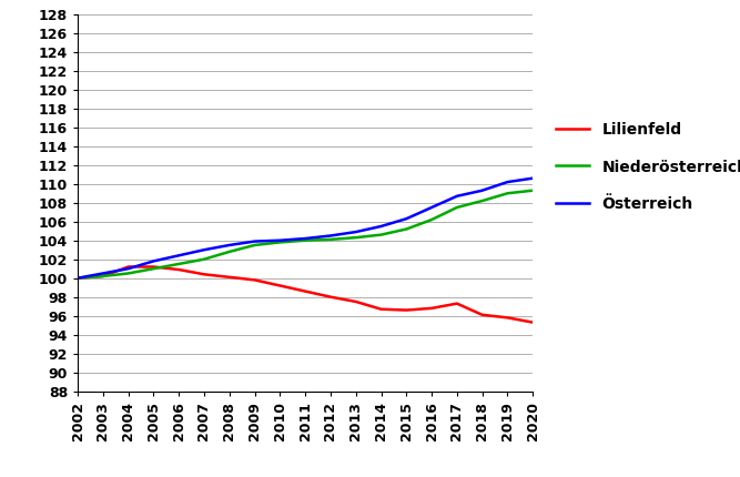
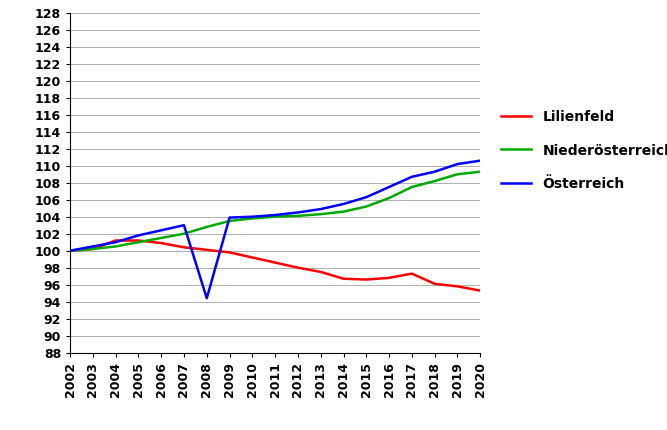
Österreich/2008: 103.5 -> 94.4
